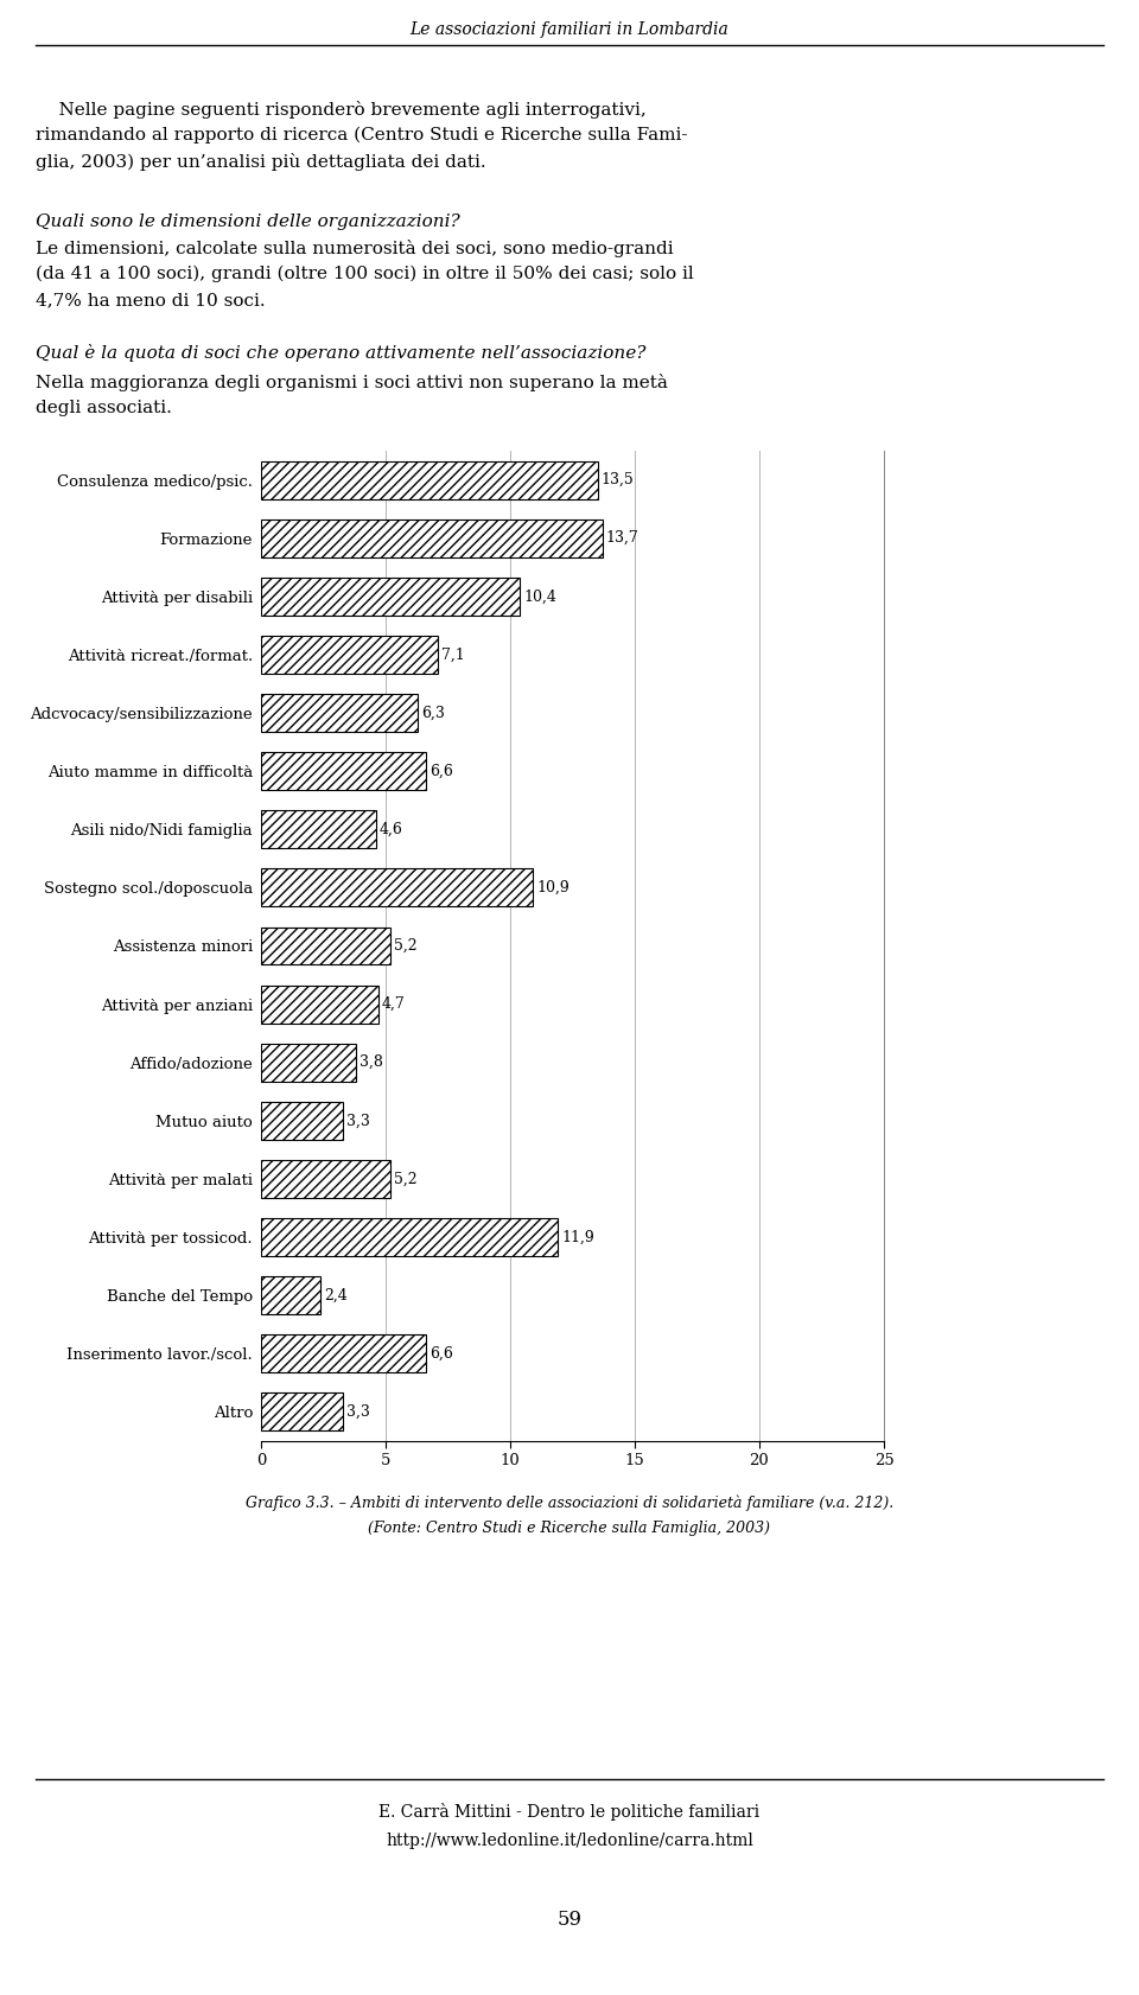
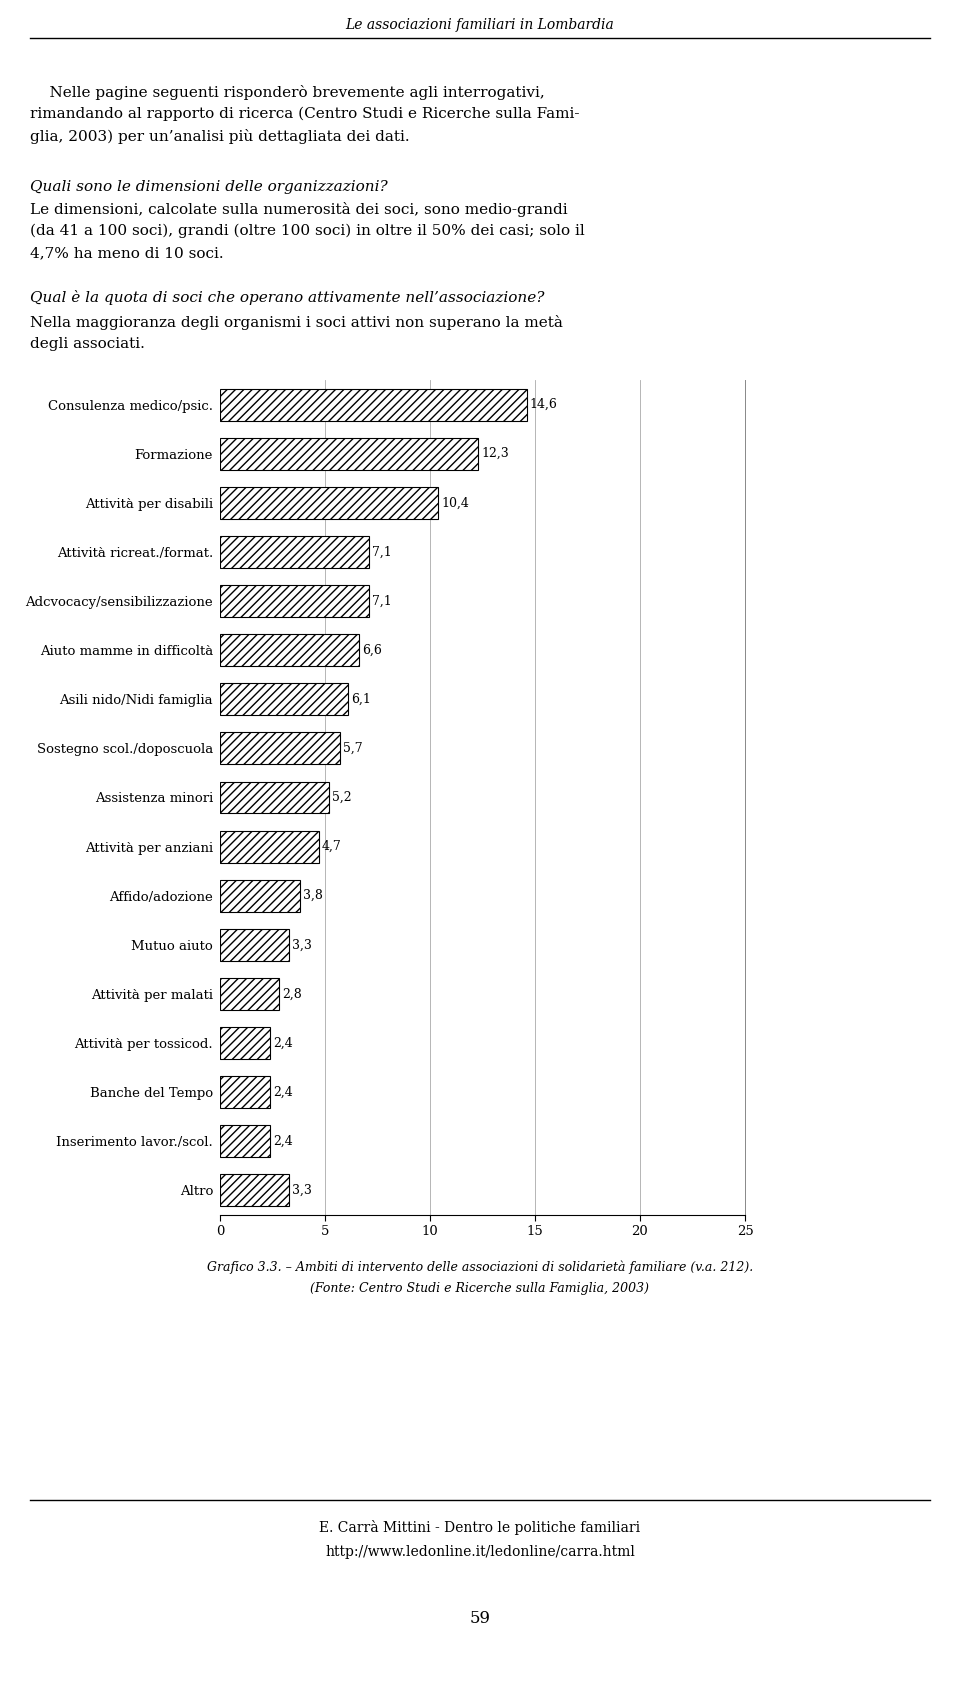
Consulenza medico/psic.: 13,5 -> 14,6
Formazione: 13,7 -> 12,3
Adcvocacy/sensibilizzazione: 6,3 -> 7,1
Asili nido/Nidi famiglia: 4,6 -> 6,1
Sostegno scol./doposcuola: 10,9 -> 5,7
Attività per malati: 5,2 -> 2,8
Attività per tossicod.: 11,9 -> 2,4
Inserimento lavor./scol.: 6,6 -> 2,4
